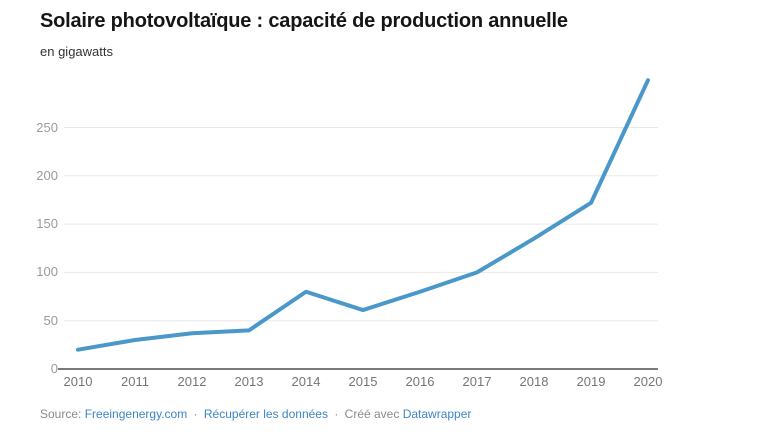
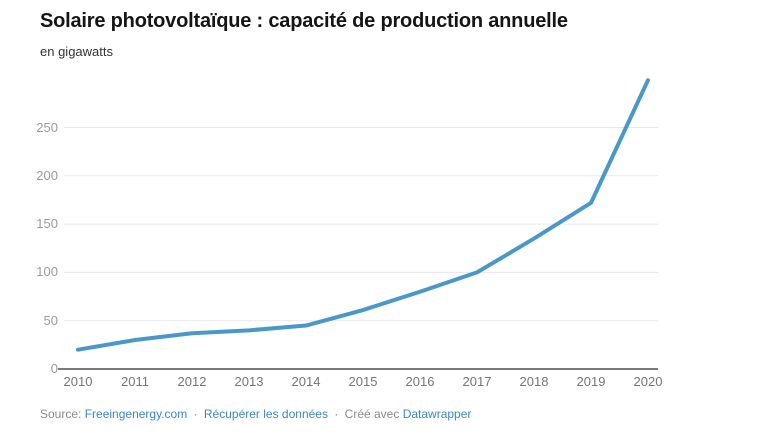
2014: 80 -> 40
